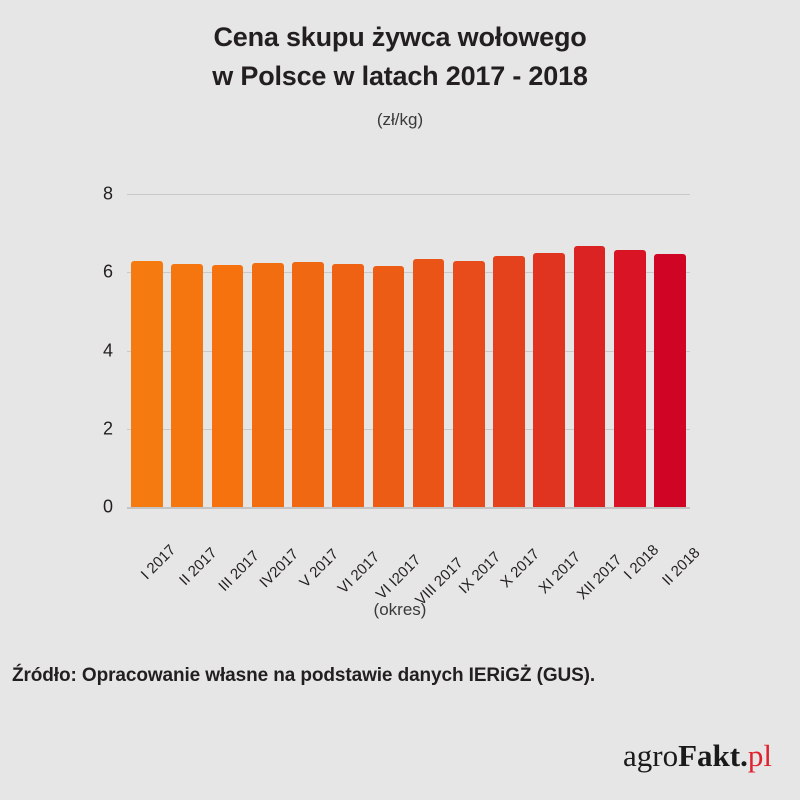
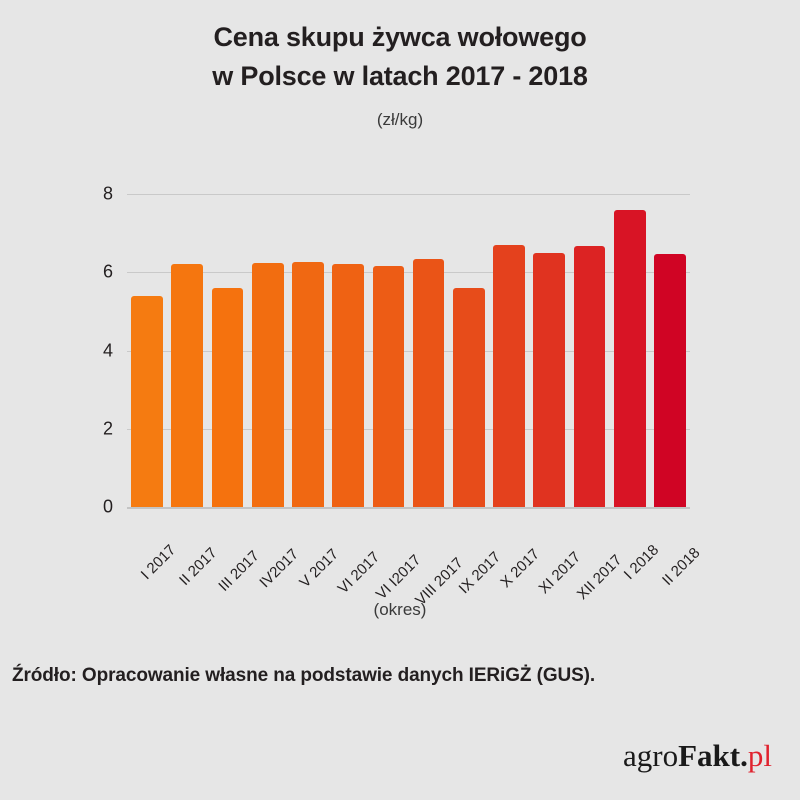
I 2017: 6.3 -> 5.4
III 2017: 6.2 -> 5.6
IX 2017: 6.3 -> 5.6
X 2017: 6.4 -> 6.7
I 2018: 6.6 -> 7.6
